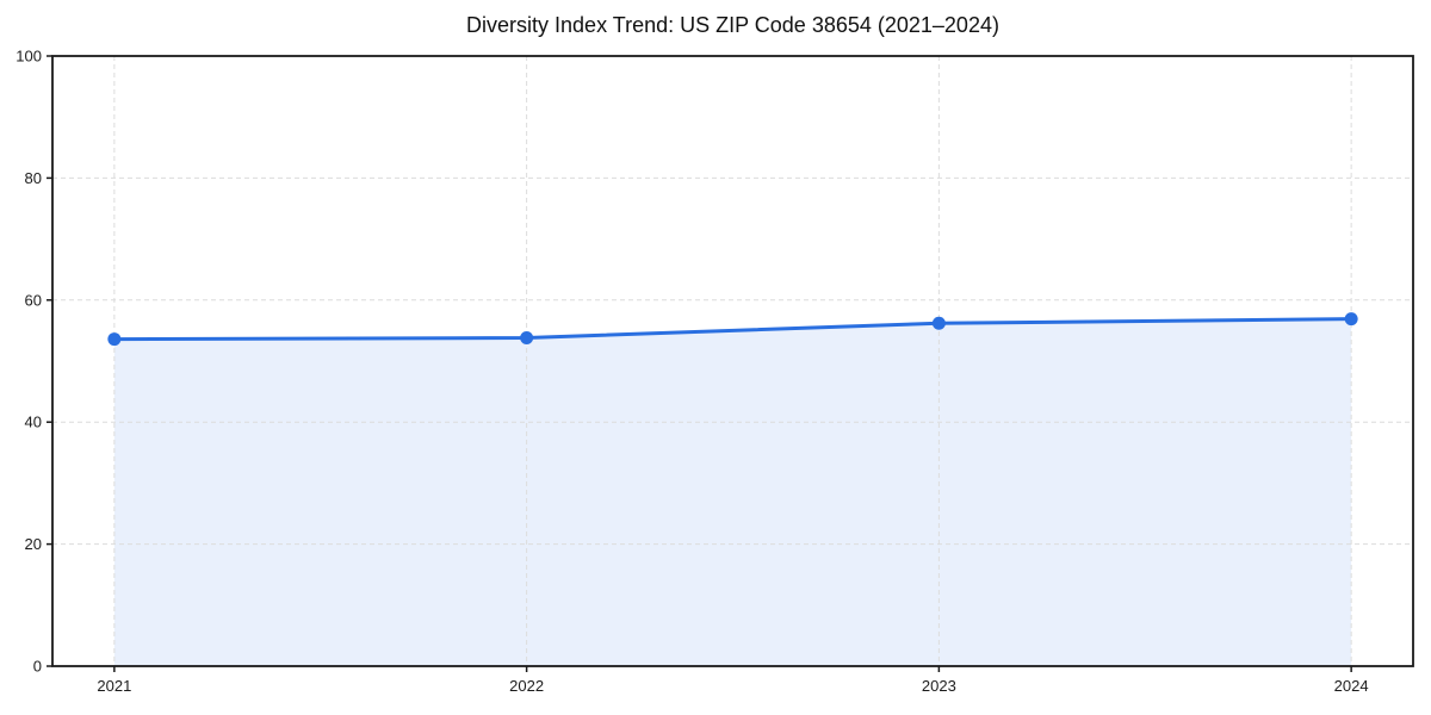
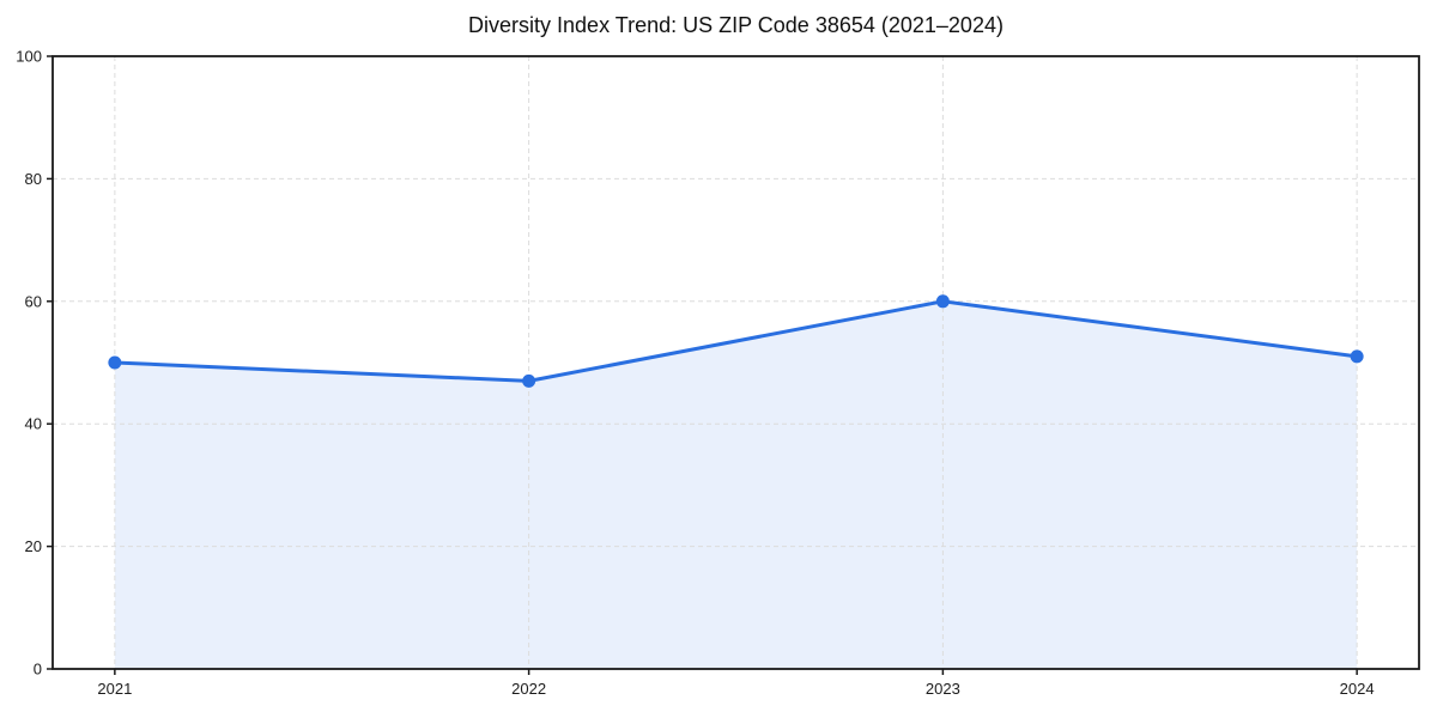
2021: 54 -> 50
2022: 54 -> 47
2023: 56 -> 60
2024: 57 -> 51
